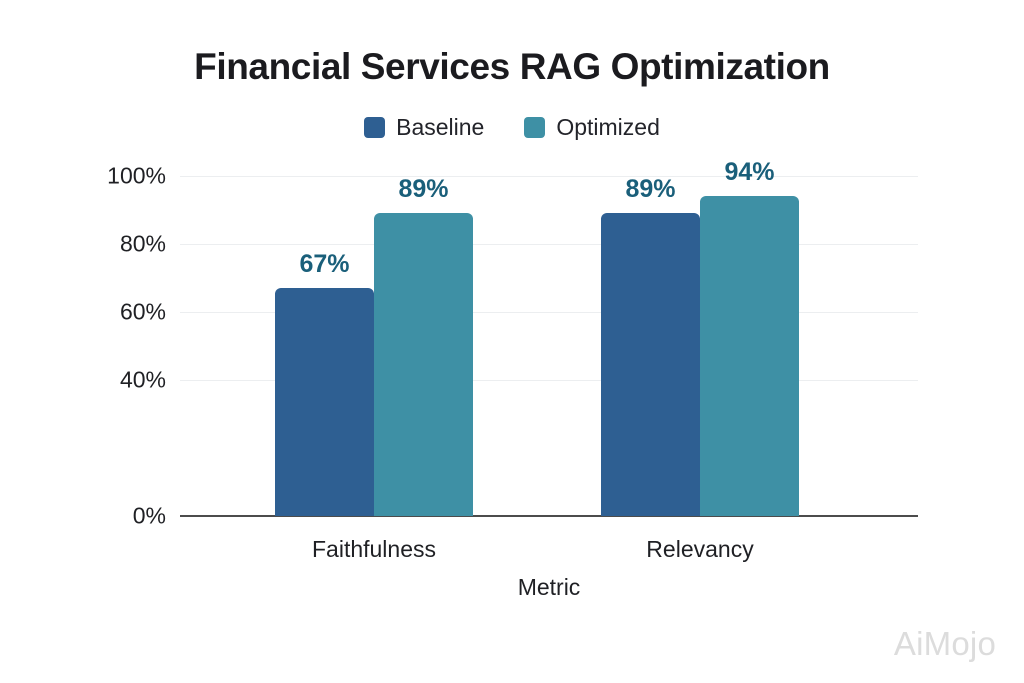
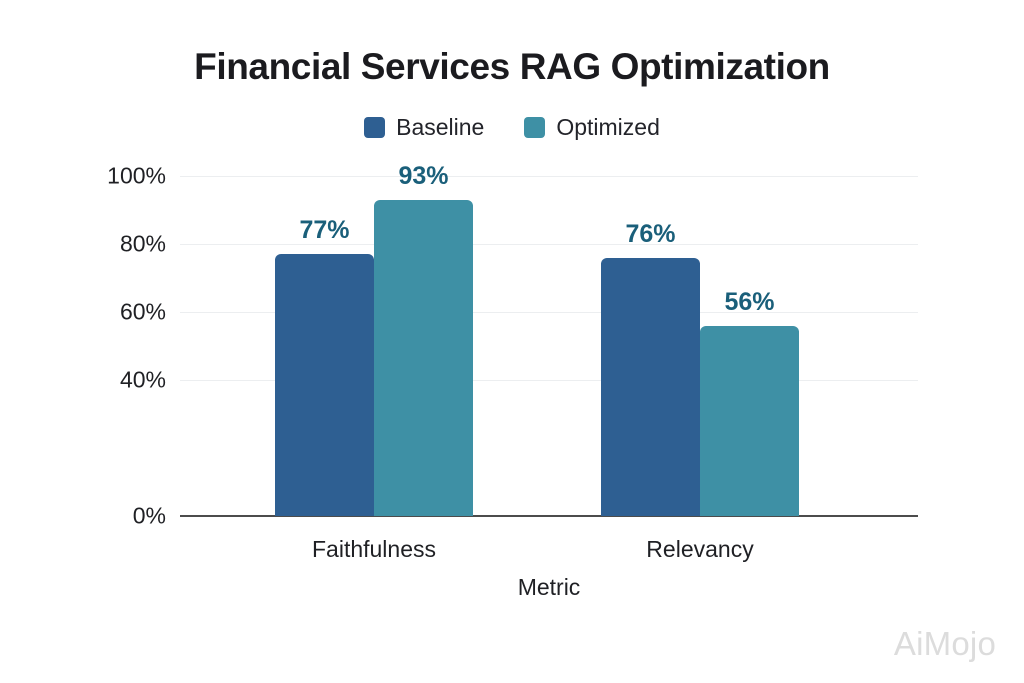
Baseline/Faithfulness: 67% -> 77%
Optimized/Faithfulness: 89% -> 93%
Baseline/Relevancy: 89% -> 76%
Optimized/Relevancy: 94% -> 56%
